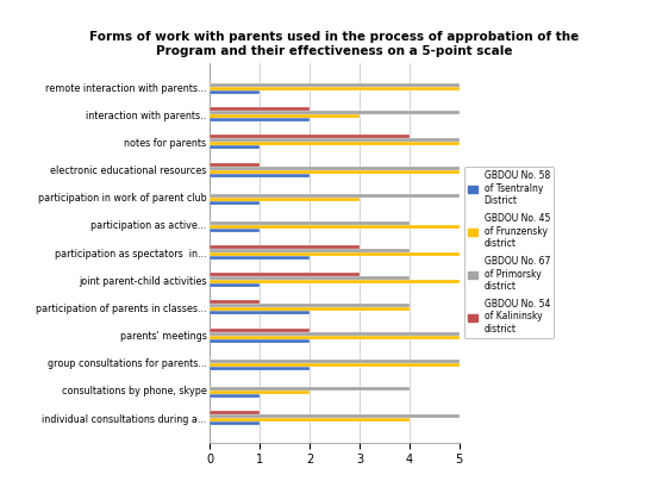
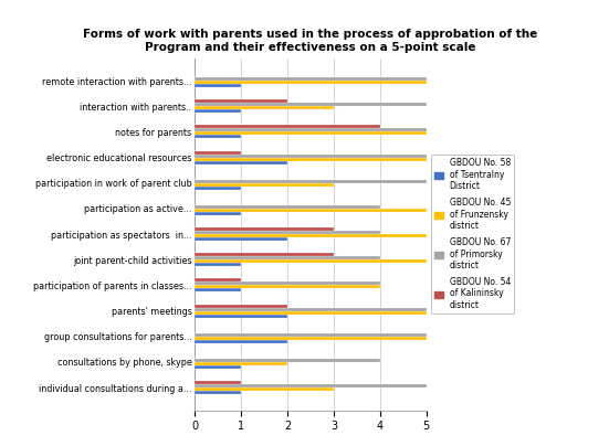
GBDOU No. 58 of Tsentralny District/interaction with parents..: 2 -> 1
GBDOU No. 58 of Tsentralny District/participation of parents in classes...: 2 -> 1
GBDOU No. 45 of Frunzensky district/individual consultations during a...: 4 -> 3
